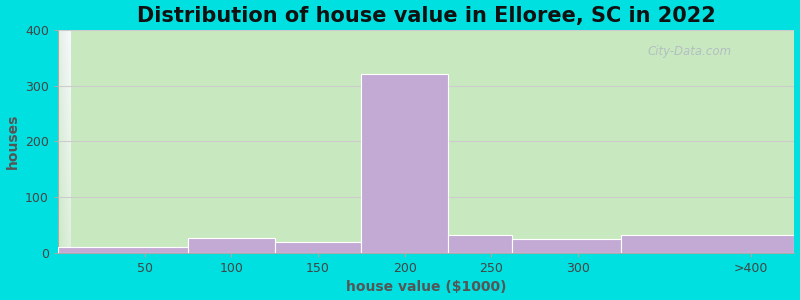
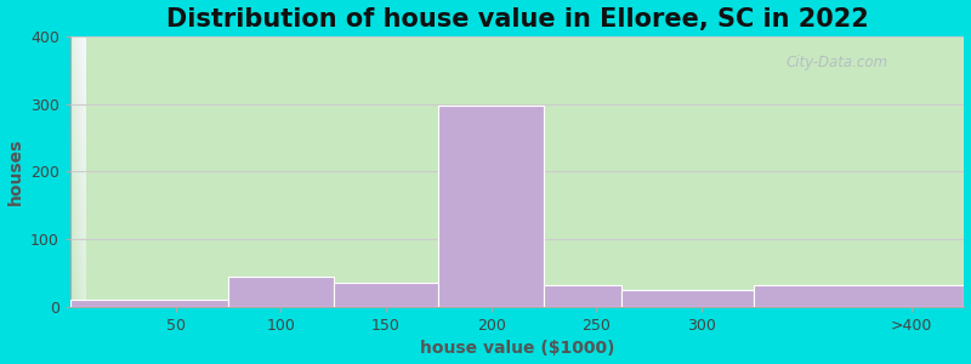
100: 26 -> 45
150: 20 -> 35
200: 320 -> 298
